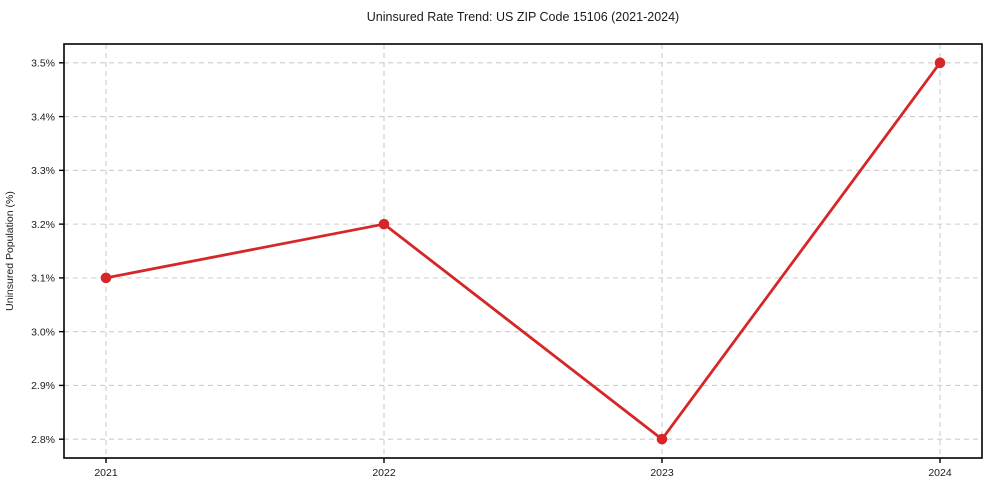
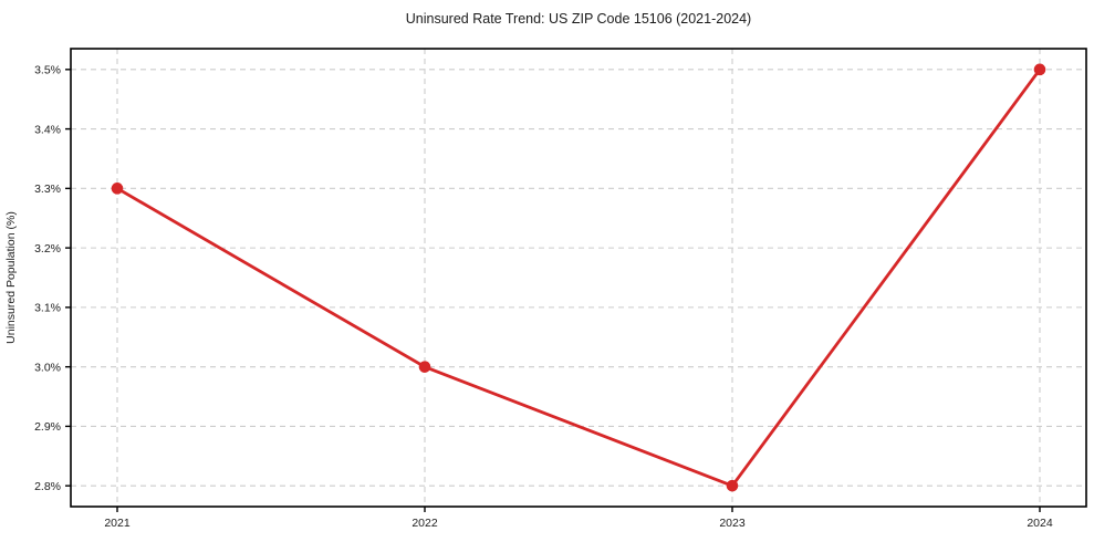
2021: 3.1% -> 3.3%
2022: 3.2% -> 3.0%
